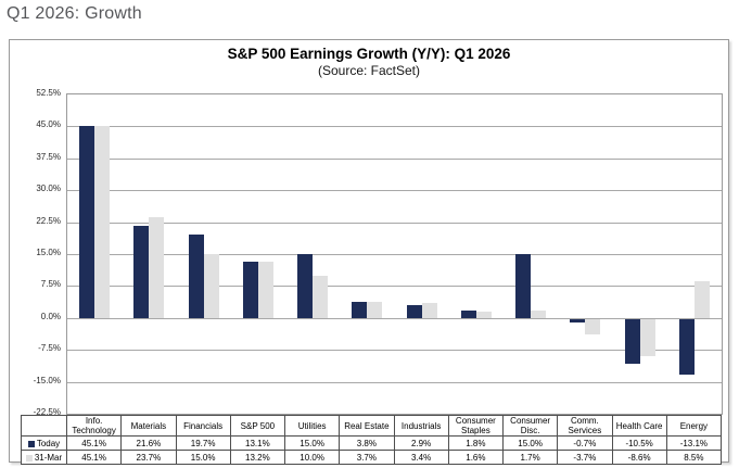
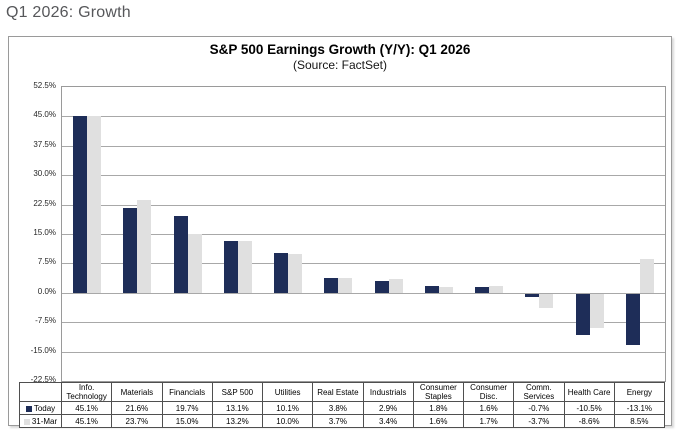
Today/Utilities: 15.0% -> 10.1%
Today/Consumer Disc.: 15.0% -> 1.6%
